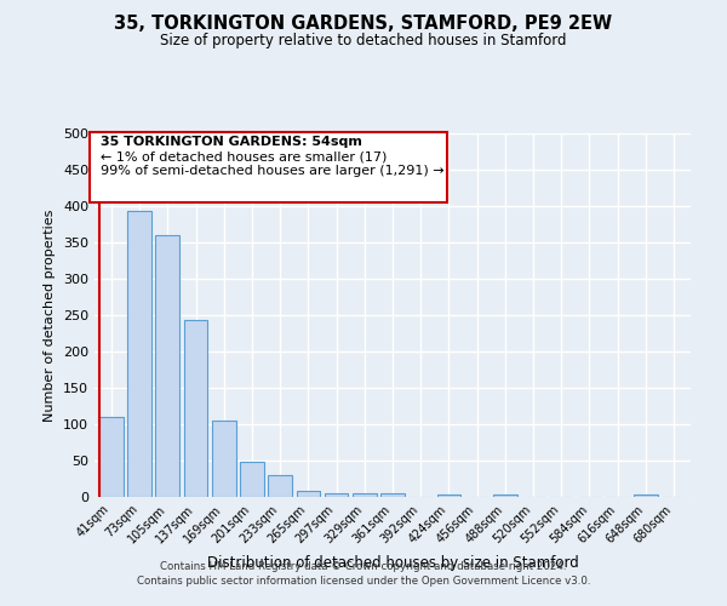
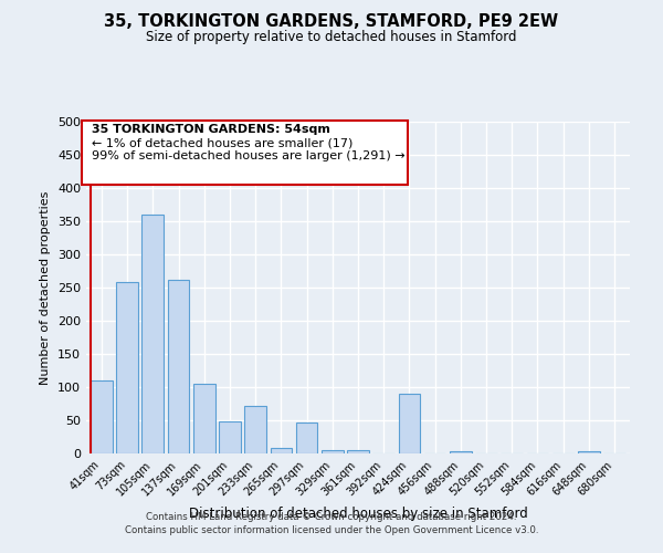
73sqm: 393 -> 258
137sqm: 243 -> 262
233sqm: 30 -> 72
297sqm: 5 -> 46
424sqm: 3 -> 90
